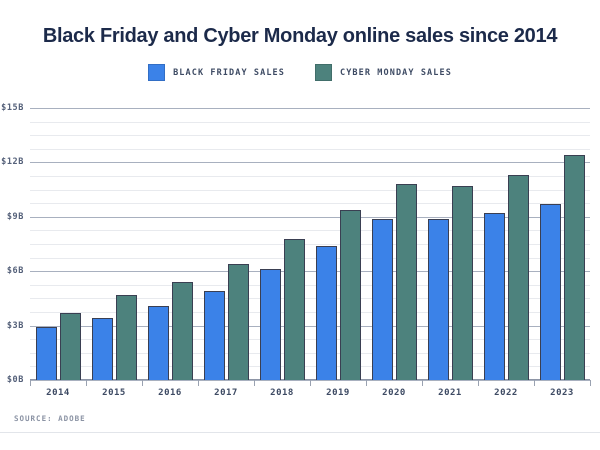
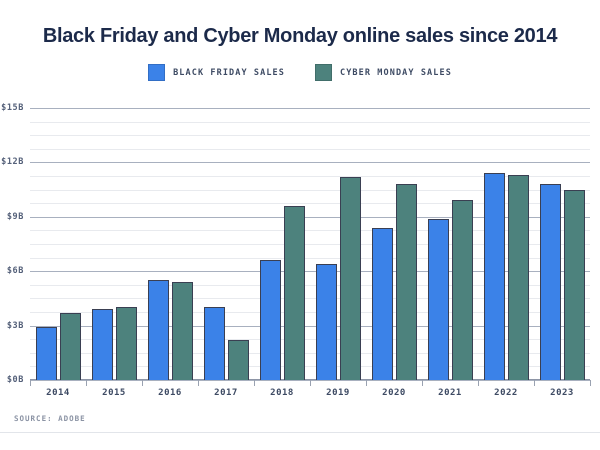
BLACK FRIDAY SALES/2015: $3.4B -> $3.9B
CYBER MONDAY SALES/2015: $4.7B -> $4.0B
BLACK FRIDAY SALES/2016: $4.1B -> $5.5B
BLACK FRIDAY SALES/2017: $4.9B -> $4.0B
CYBER MONDAY SALES/2017: $6.4B -> $2.2B
BLACK FRIDAY SALES/2018: $6.1B -> $6.6B
CYBER MONDAY SALES/2018: $7.8B -> $9.6B
BLACK FRIDAY SALES/2019: $7.4B -> $6.4B
CYBER MONDAY SALES/2019: $9.4B -> $11.2B
BLACK FRIDAY SALES/2020: $8.9B -> $8.4B
CYBER MONDAY SALES/2021: $10.7B -> $9.9B
BLACK FRIDAY SALES/2022: $9.2B -> $11.4B
BLACK FRIDAY SALES/2023: $9.7B -> $10.8B
CYBER MONDAY SALES/2023: $12.4B -> $10.5B
